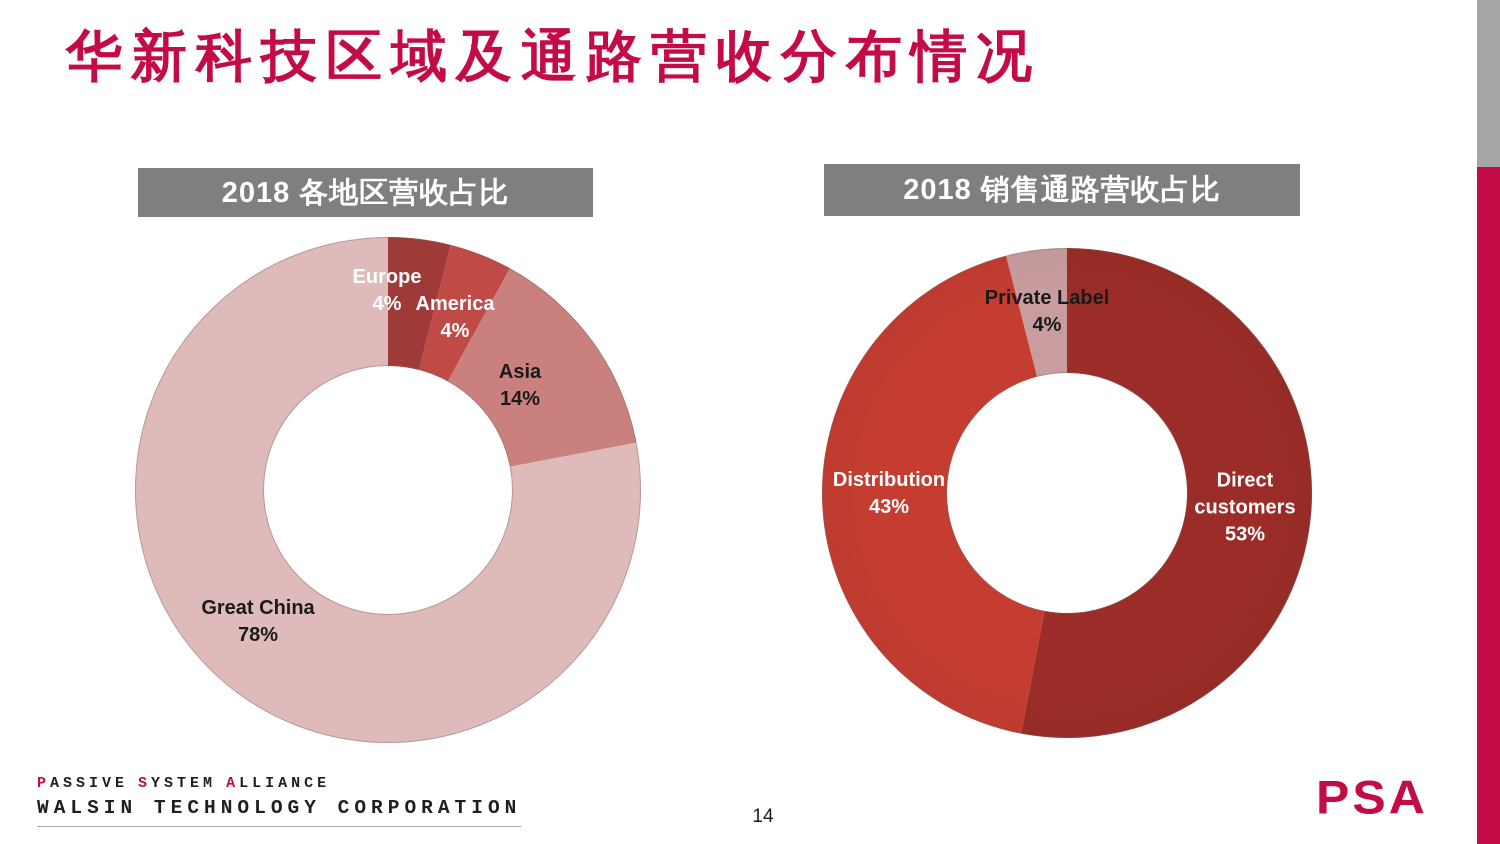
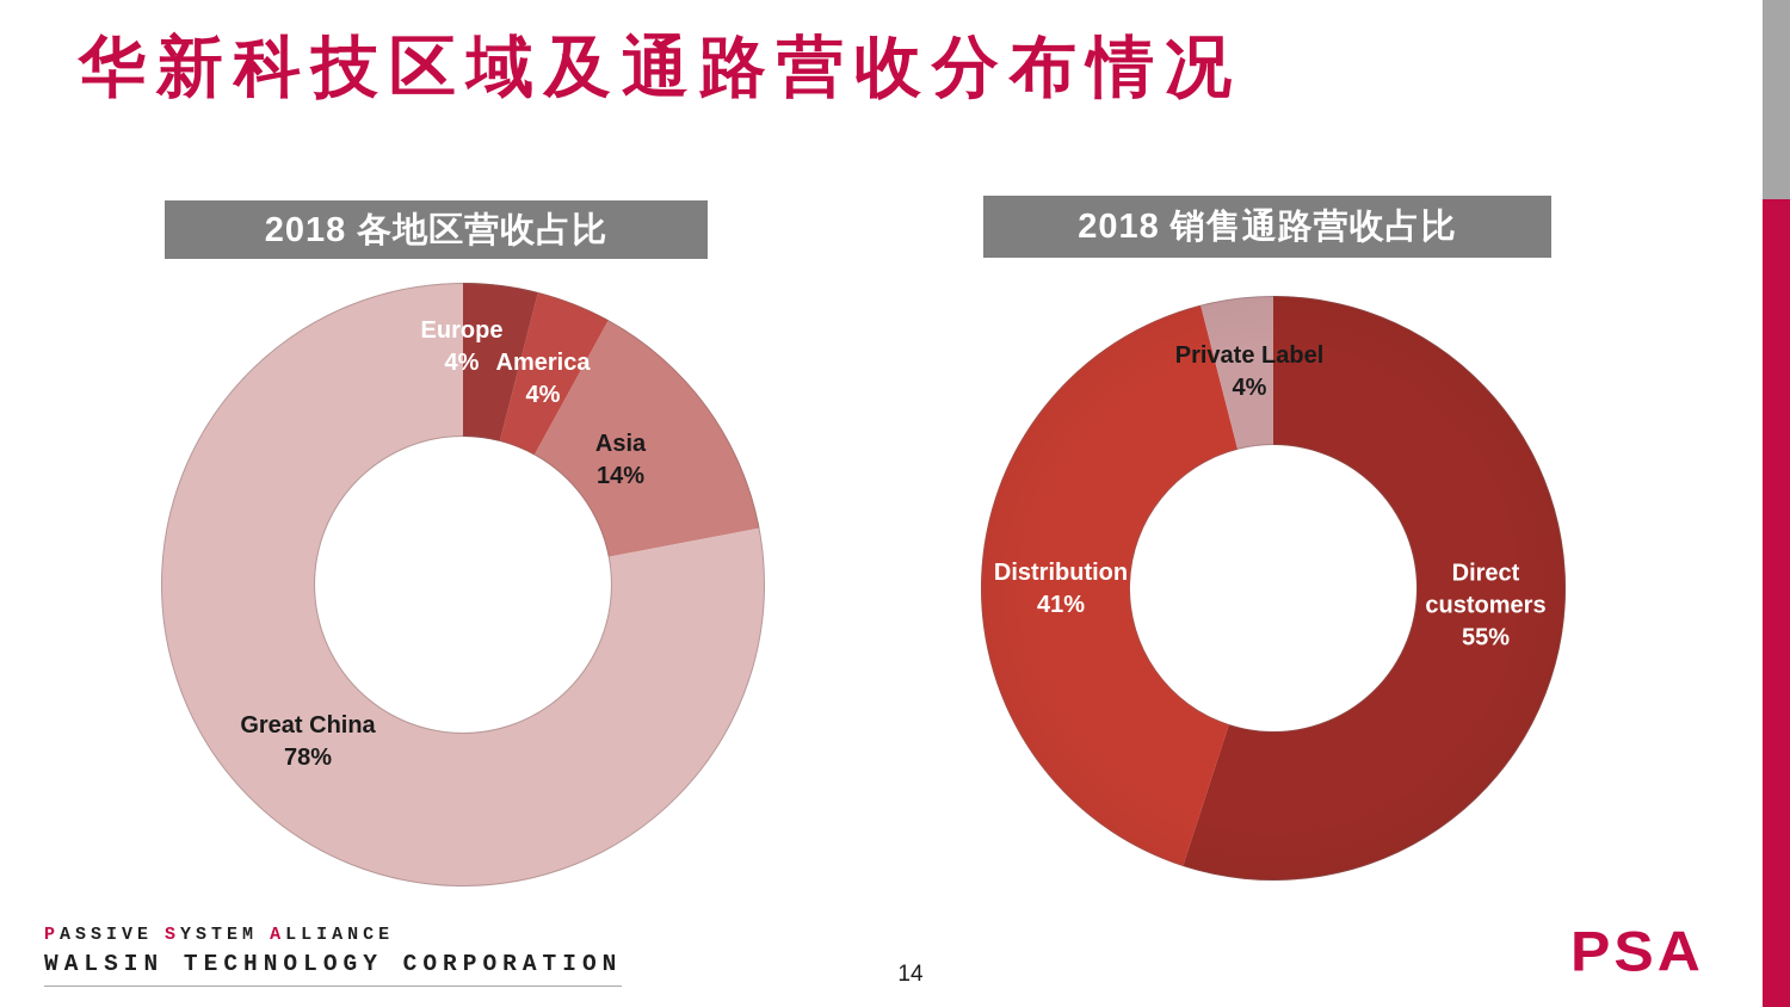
2018 销售通路营收占比/Direct customers: 53% -> 55%
2018 销售通路营收占比/Distribution: 43% -> 41%
